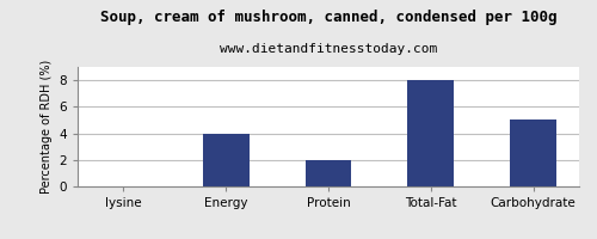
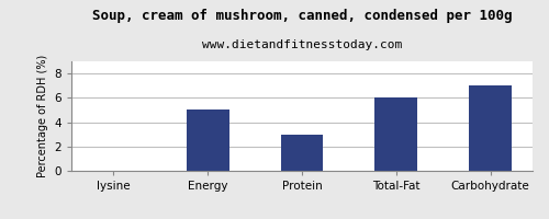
Energy: 4 -> 5
Protein: 2 -> 3
Total-Fat: 8 -> 6
Carbohydrate: 5 -> 7
